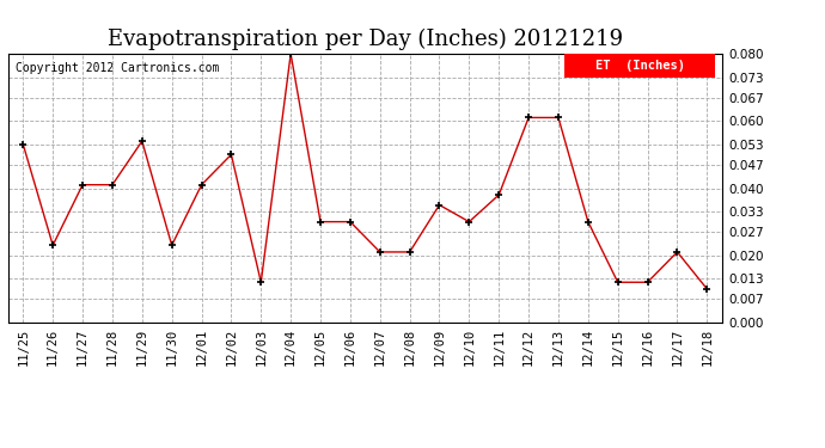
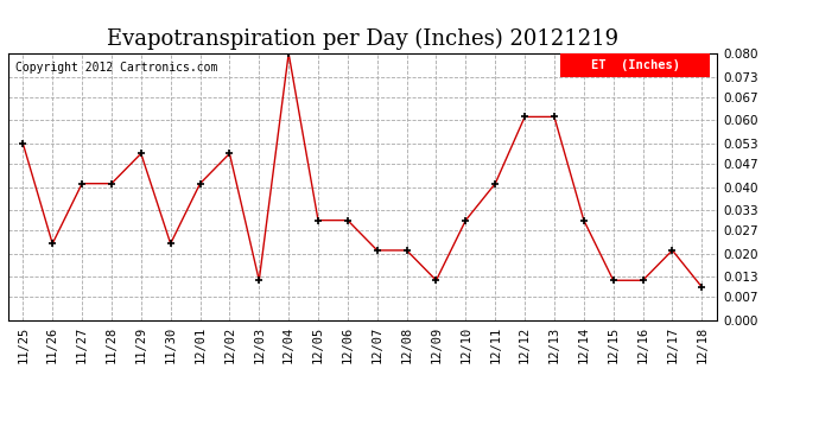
11/29: 0.054 -> 0.050
12/09: 0.035 -> 0.012
12/11: 0.038 -> 0.041
